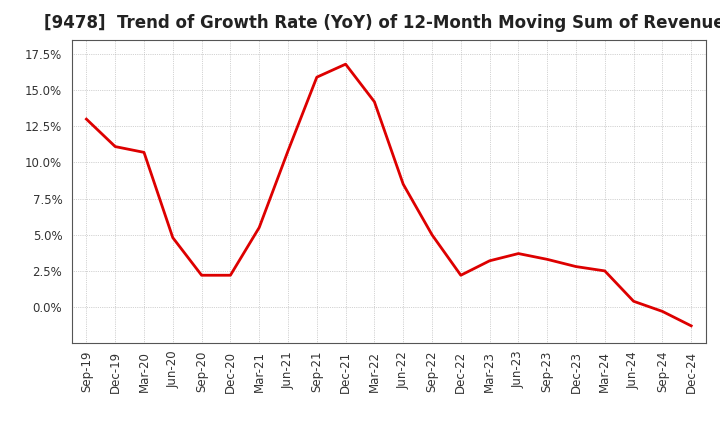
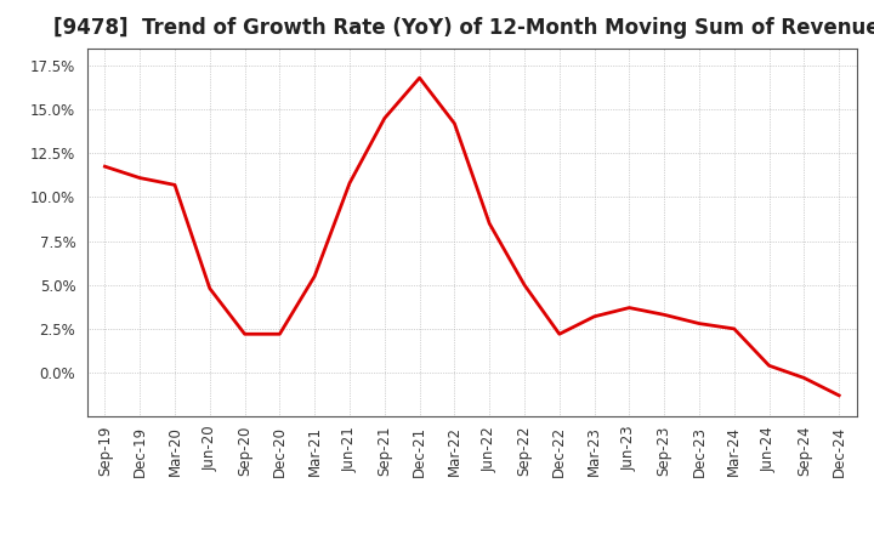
Sep-19: 13.0% -> 11.7%
Sep-21: 15.9% -> 14.5%
